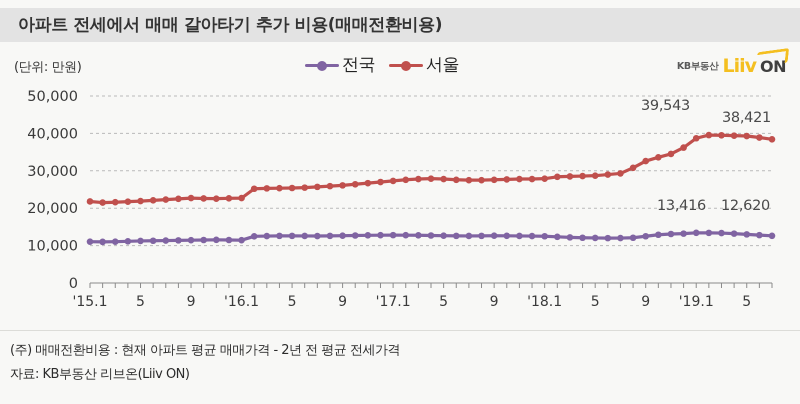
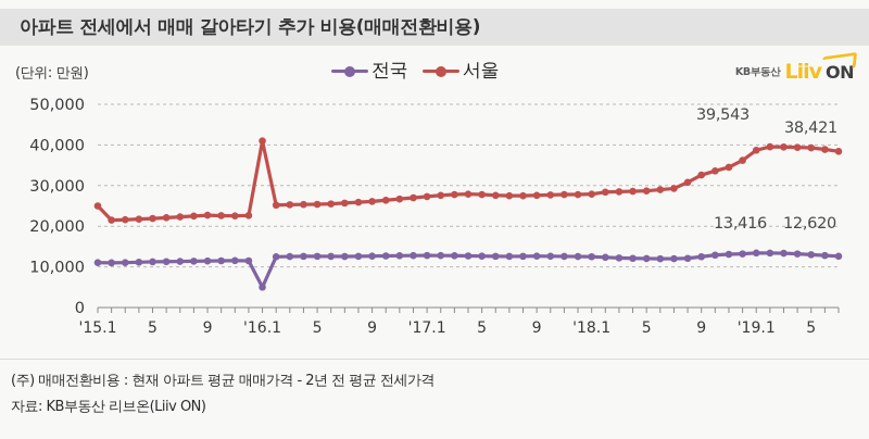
서울/'15.1: 22000 -> 25000
전국/'16.1: 11000 -> 5000
서울/'16.1: 23000 -> 41000
